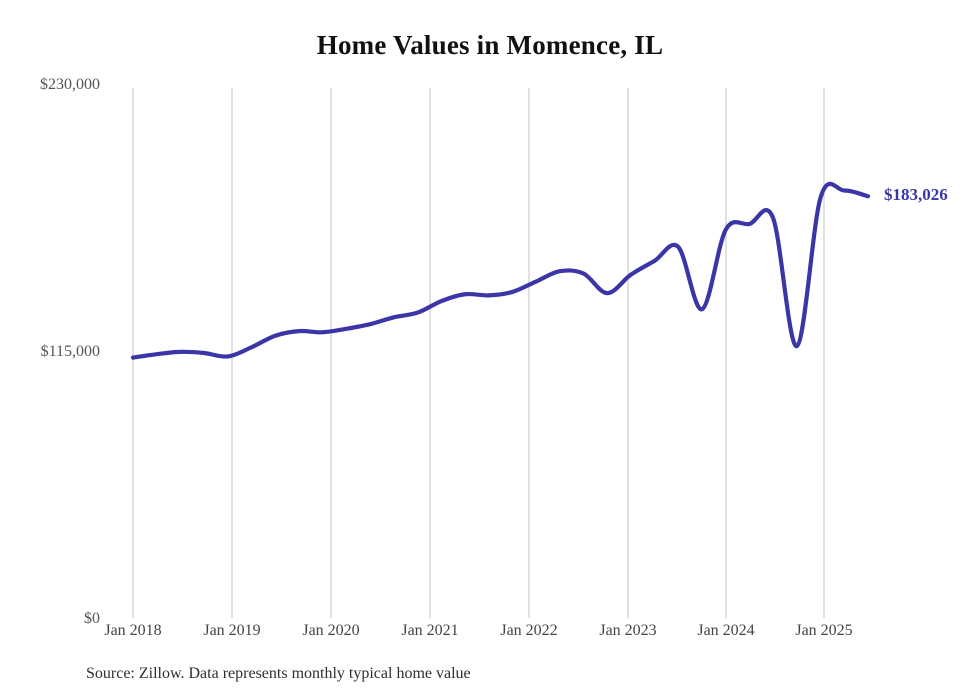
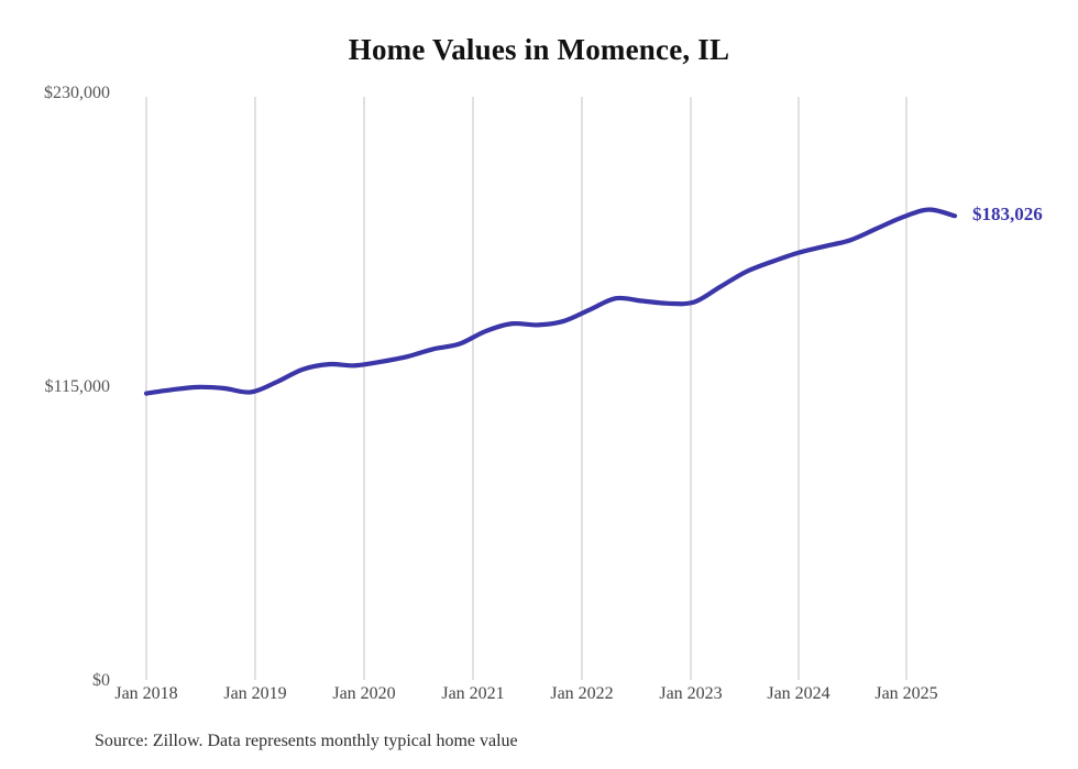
Jan 2023: $141000 -> $148000
Jan 2024: $134000 -> $165000
Jan 2025: $118000 -> $178000
